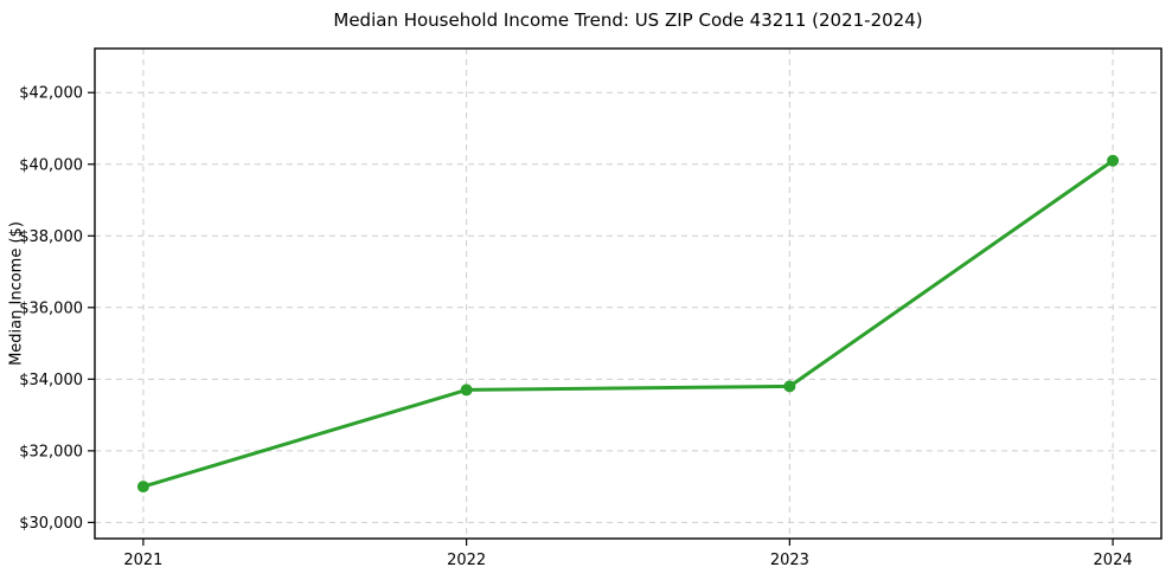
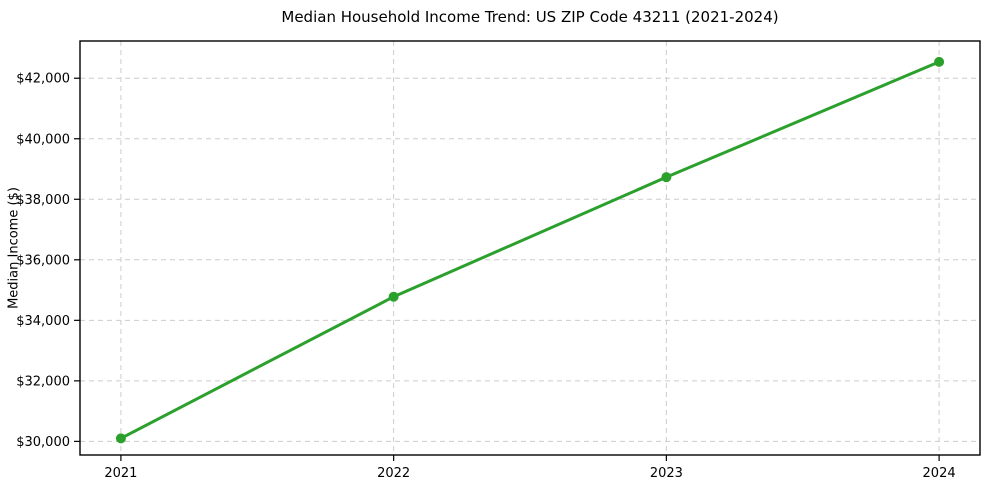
2021: $31000 -> $30100
2022: $33700 -> $34800
2023: $33800 -> $38700
2024: $40100 -> $42500
